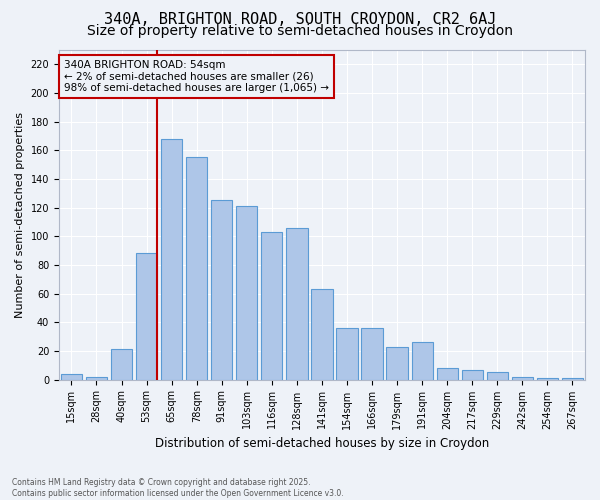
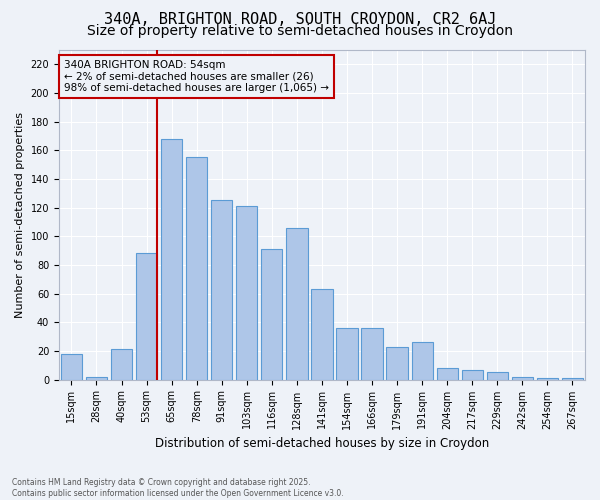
15sqm: 4 -> 18
116sqm: 103 -> 91
